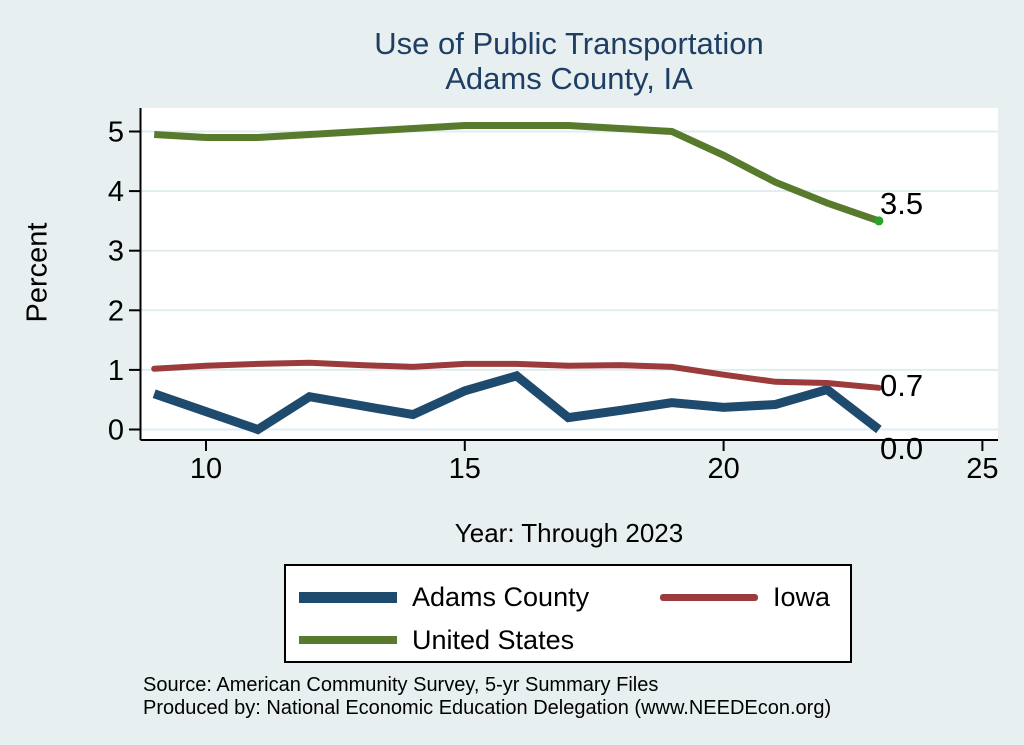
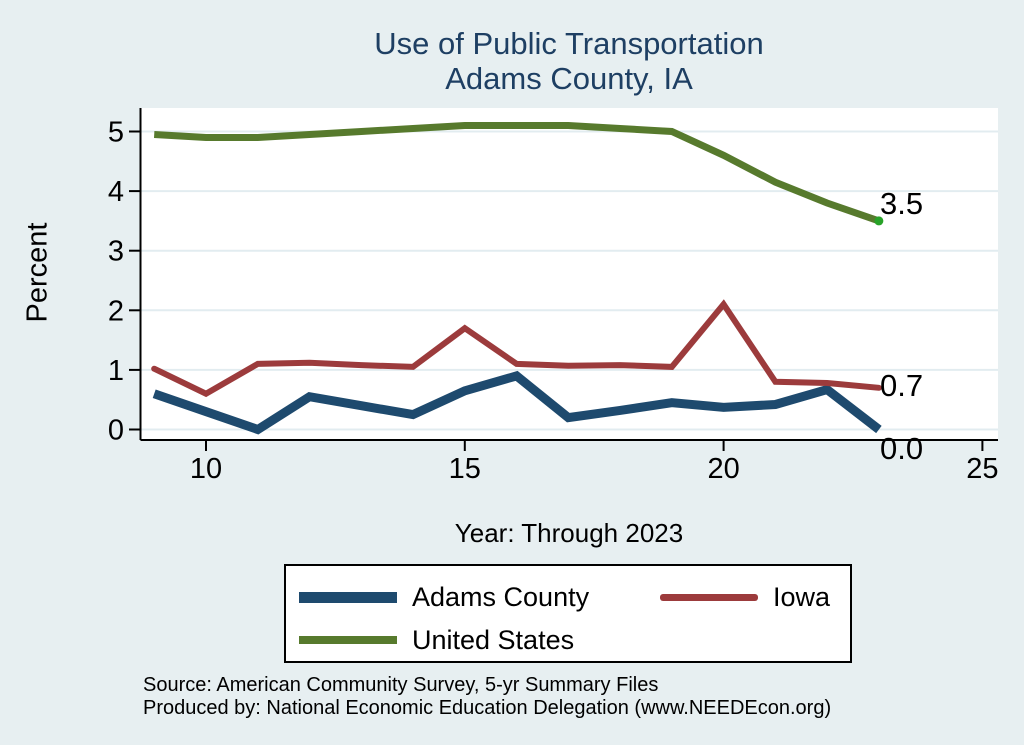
Iowa/10: 1.1 -> 0.6
Iowa/15: 1.1 -> 1.7
Iowa/20: 0.9 -> 2.1
